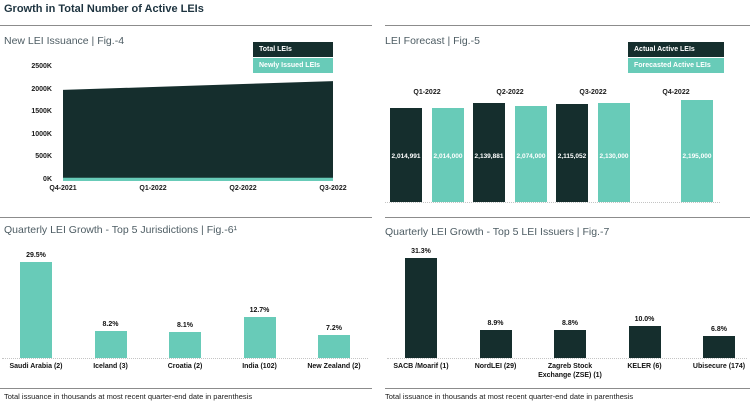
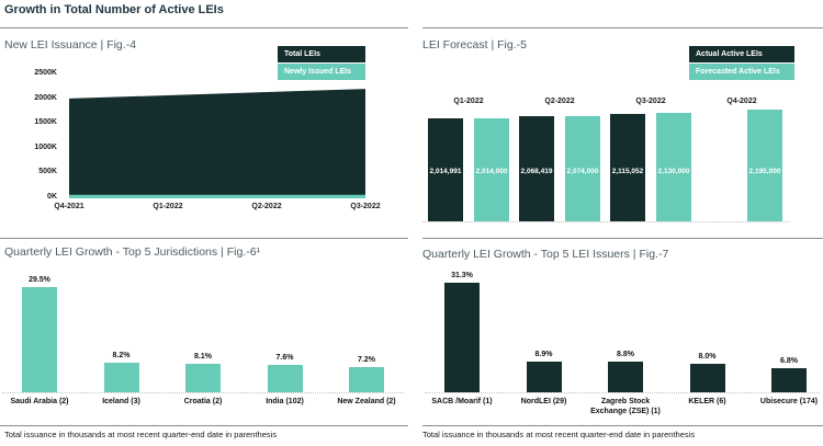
LEI Forecast | Fig.-5/Actual Active LEIs/Q2-2022: 2,139,881 -> 2,068,419
Quarterly LEI Growth - Top 5 Jurisdictions | Fig.-6¹/India (102): 12.7% -> 7.6%
Quarterly LEI Growth - Top 5 LEI Issuers | Fig.-7/KELER (6): 10.0% -> 8.0%
